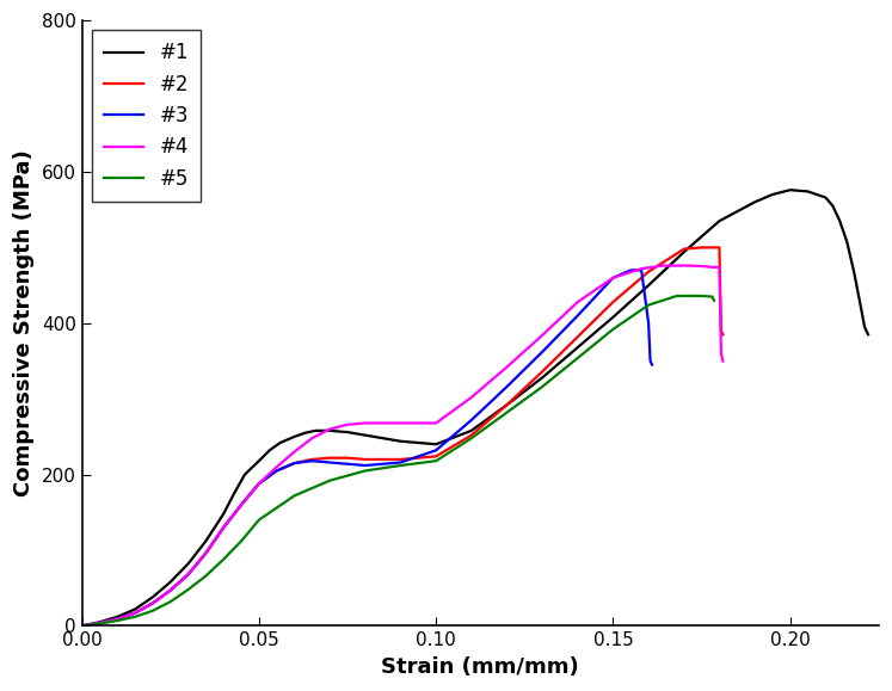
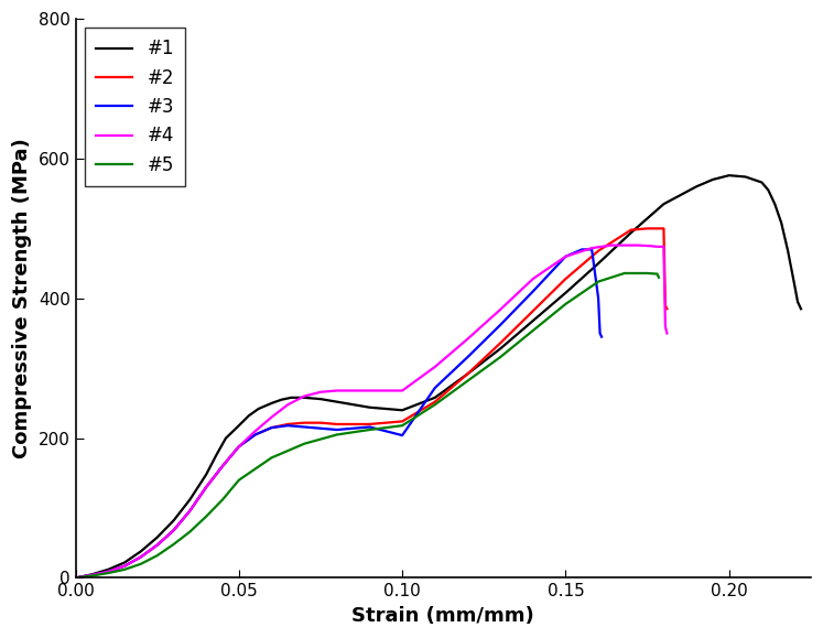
#3/0.10: 232 -> 204
